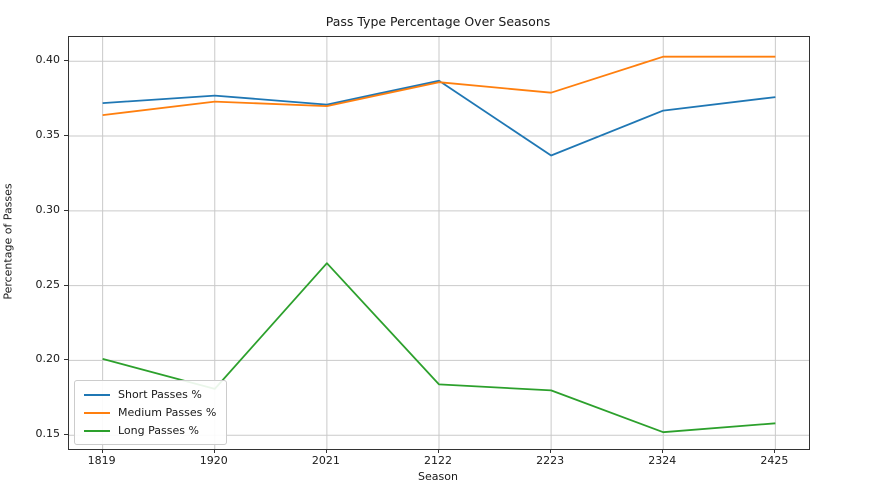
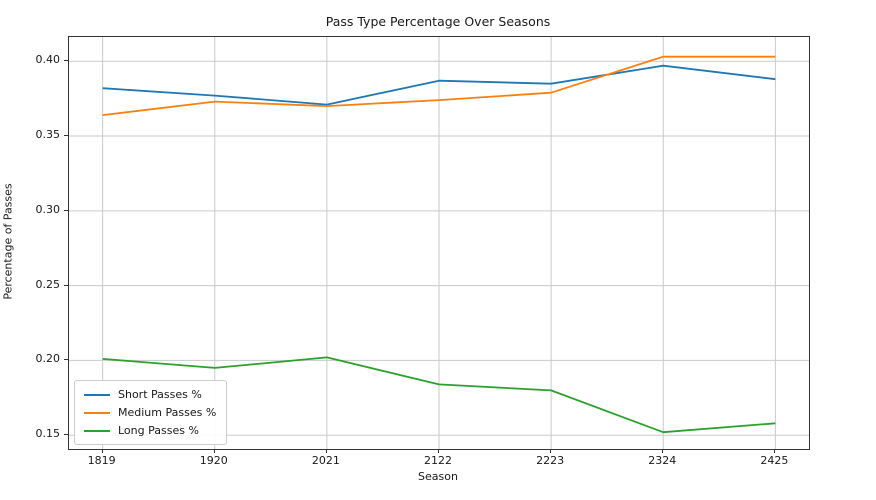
Short Passes %/1819: 0.372 -> 0.382
Long Passes %/1920: 0.181 -> 0.195
Long Passes %/2021: 0.265 -> 0.202
Medium Passes %/2122: 0.386 -> 0.374
Short Passes %/2223: 0.337 -> 0.385
Short Passes %/2324: 0.367 -> 0.397
Short Passes %/2425: 0.376 -> 0.388
